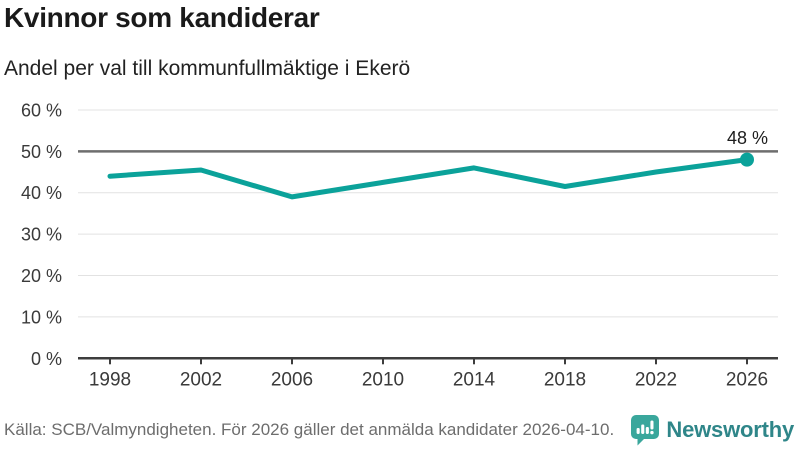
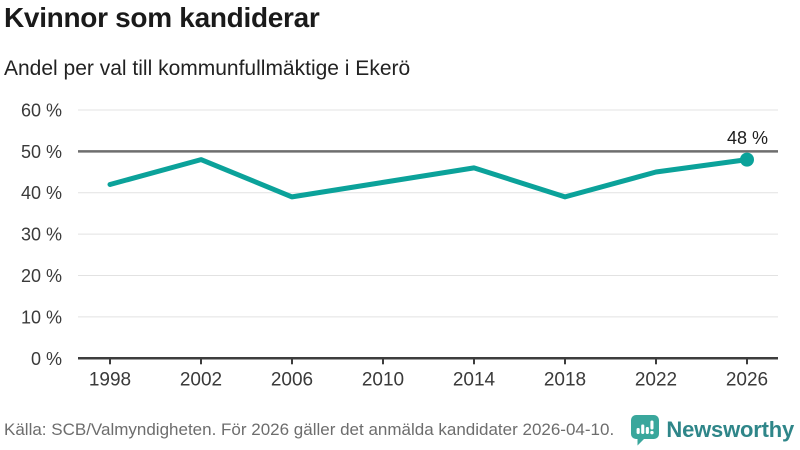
1998: 44% -> 42%
2002: 46% -> 48%
2018: 42% -> 39%
